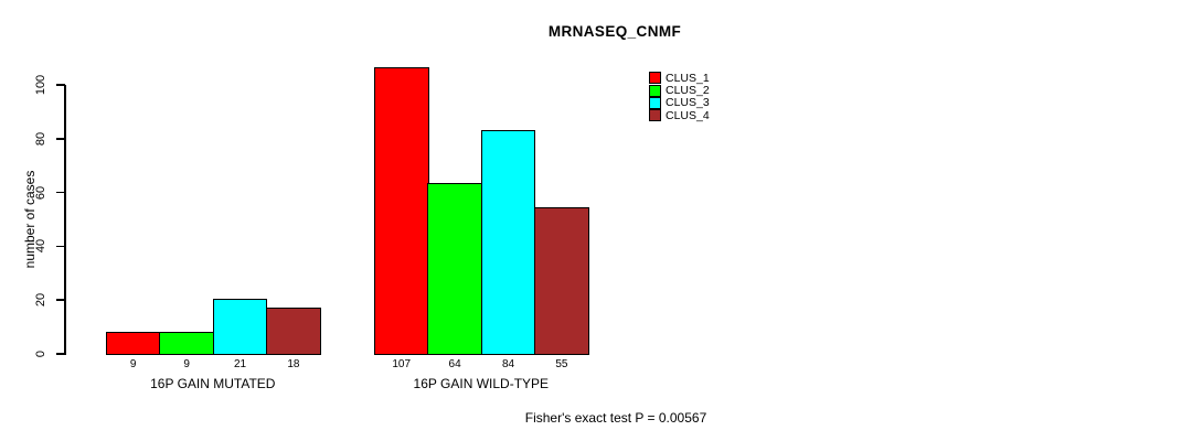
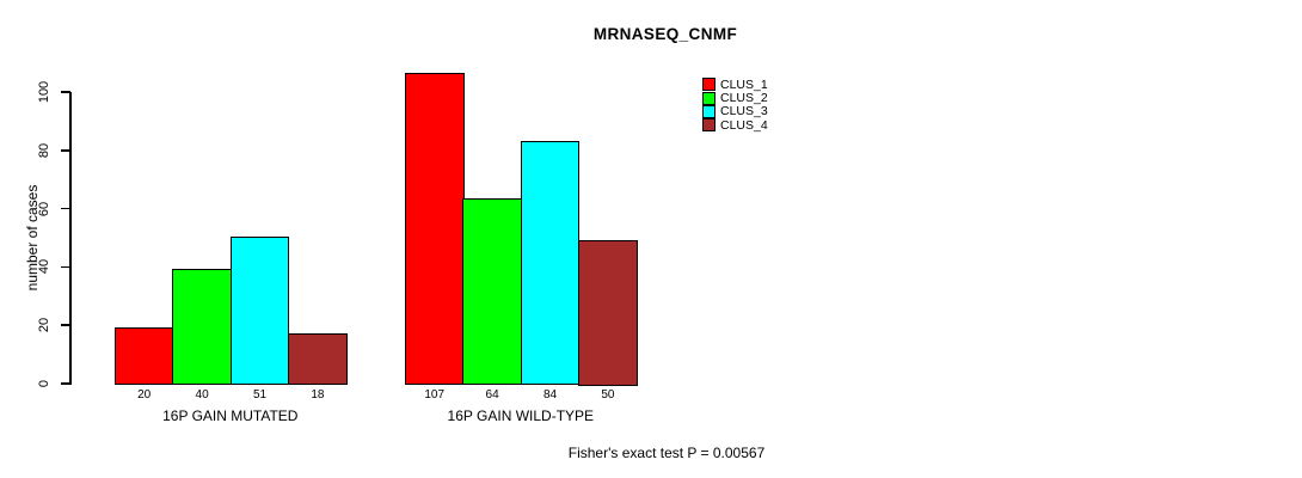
CLUS_1/16P GAIN MUTATED: 9 -> 20
CLUS_2/16P GAIN MUTATED: 9 -> 40
CLUS_3/16P GAIN MUTATED: 21 -> 51
CLUS_4/16P GAIN WILD-TYPE: 55 -> 50
